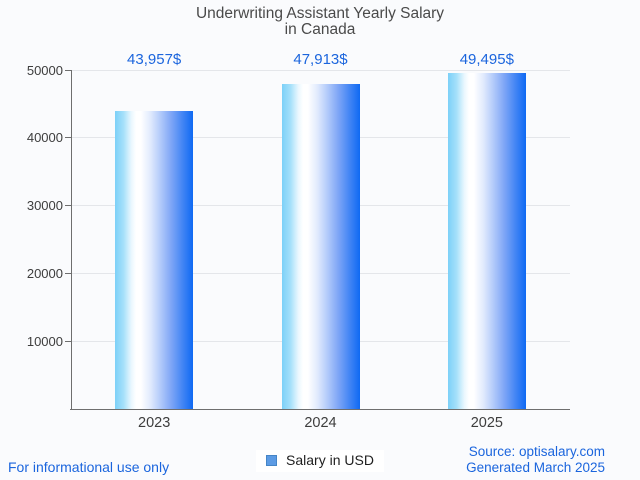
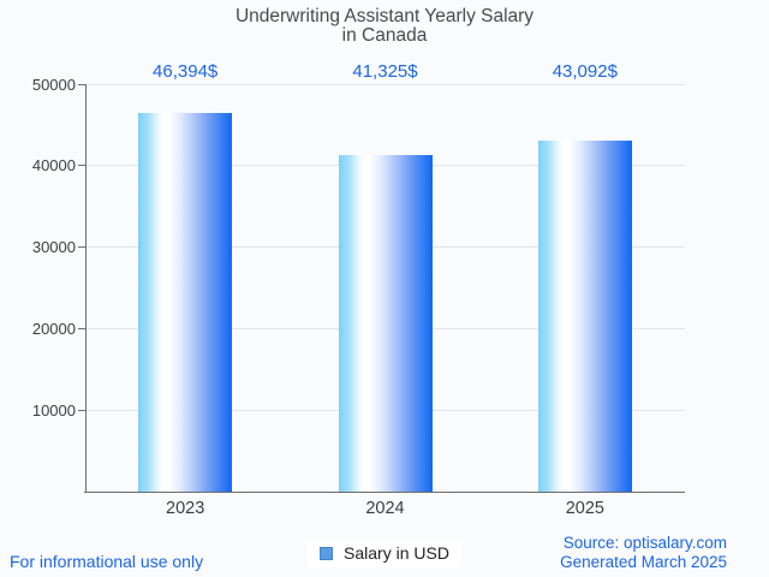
2023: 43,957 -> 46,394
2024: 47,913 -> 41,325
2025: 49,495 -> 43,092
